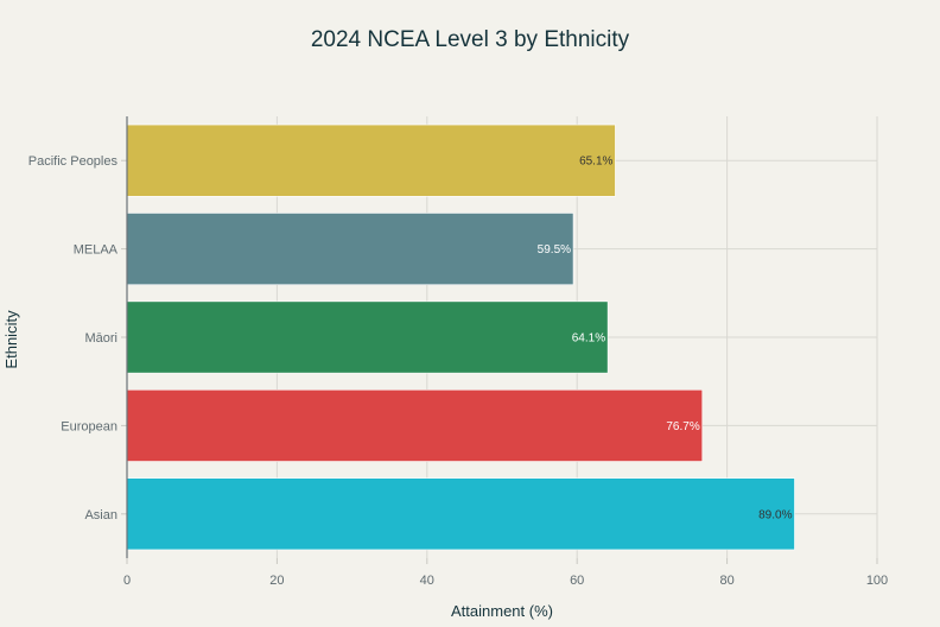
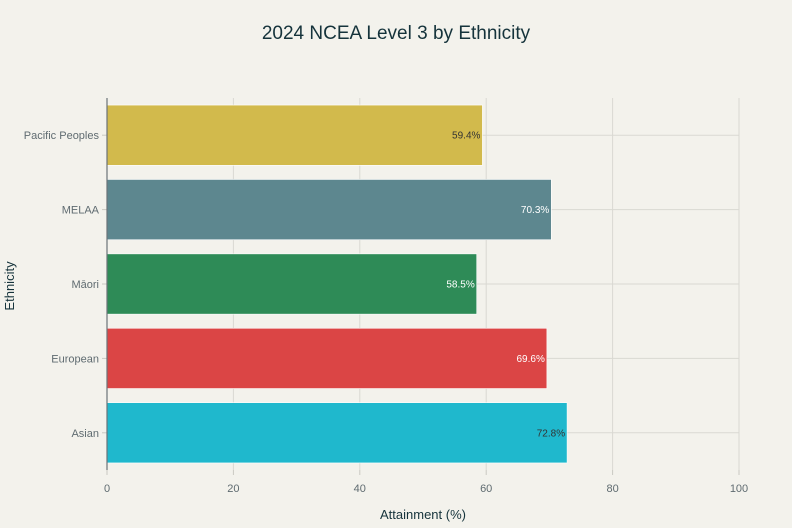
Asian: 89.0% -> 72.8%
European: 76.7% -> 69.6%
Māori: 64.1% -> 58.5%
MELAA: 59.5% -> 70.3%
Pacific Peoples: 65.1% -> 59.4%
